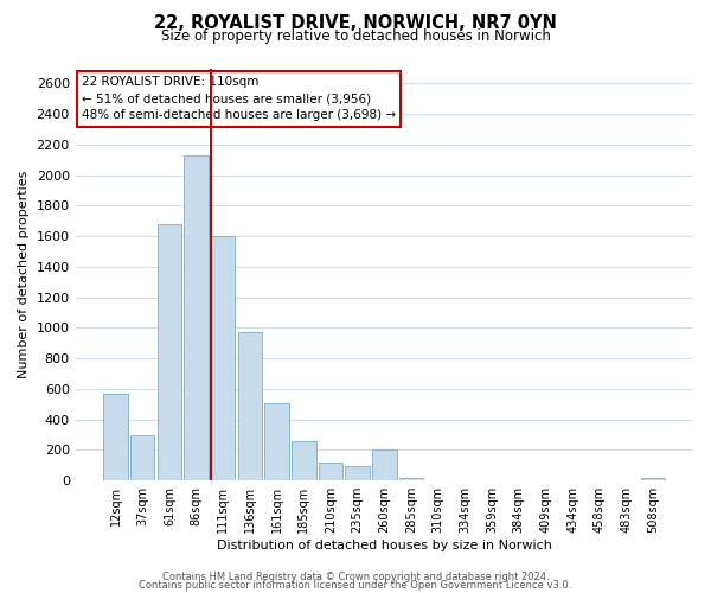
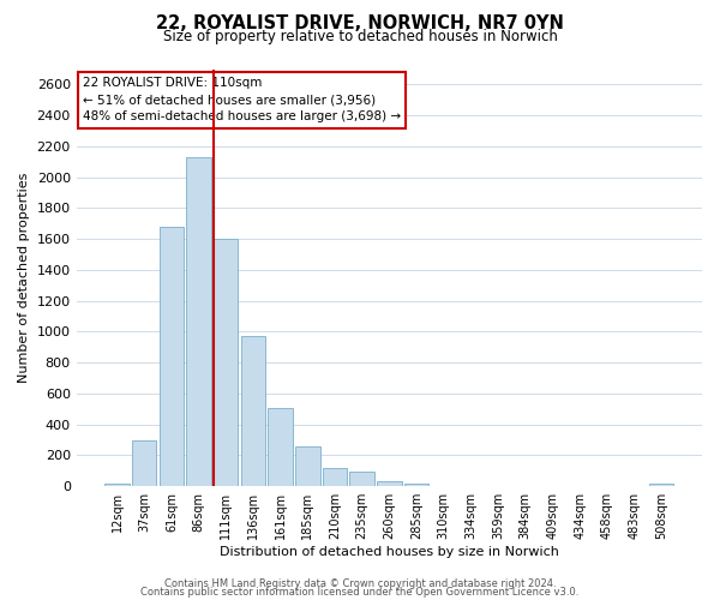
12sqm: 570 -> 20
260sqm: 200 -> 30
